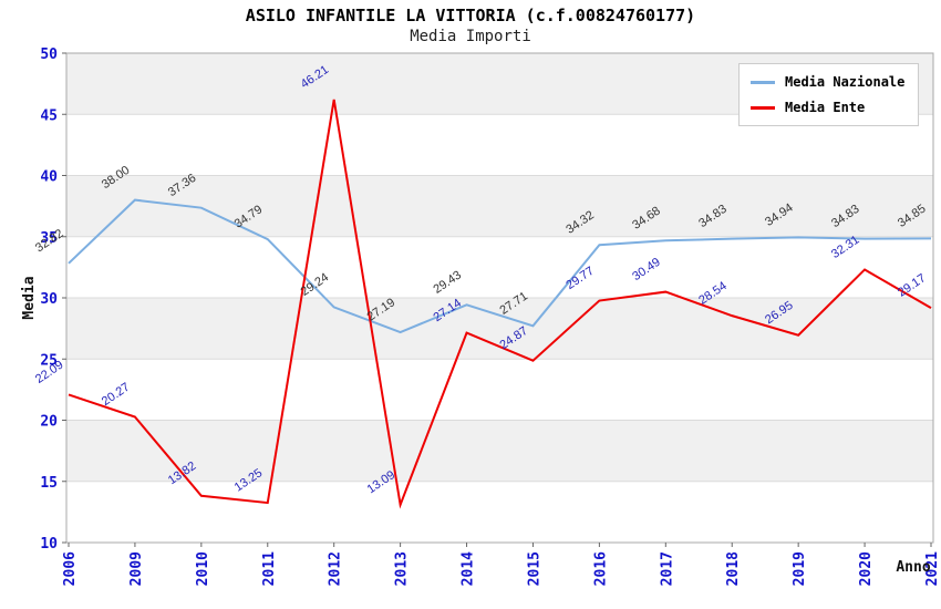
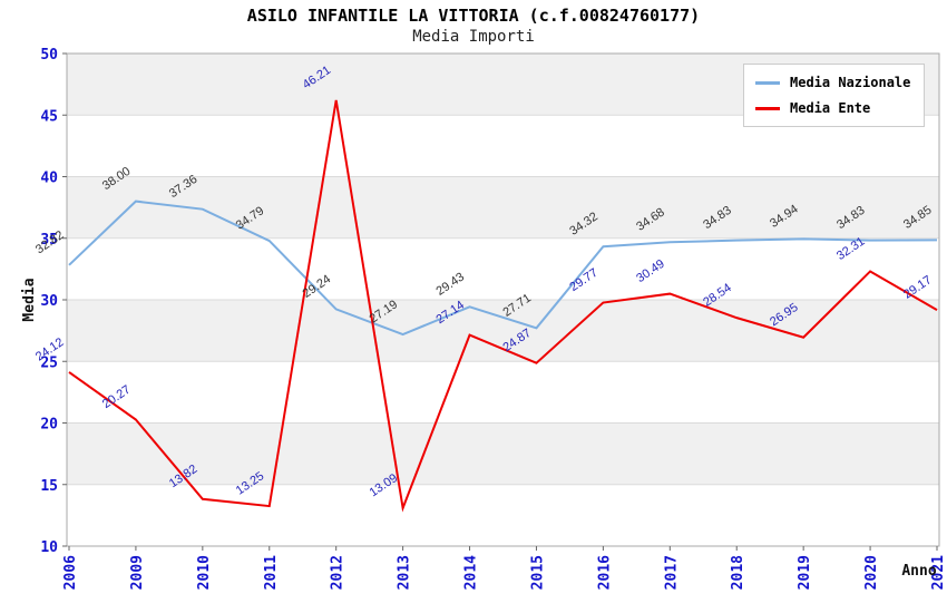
Media Ente/2006: 22.09 -> 24.12
